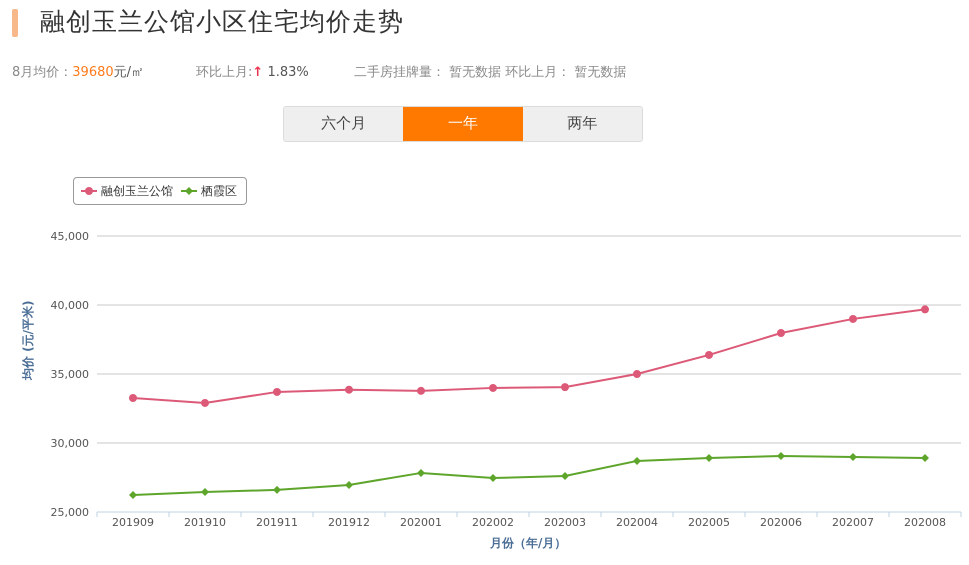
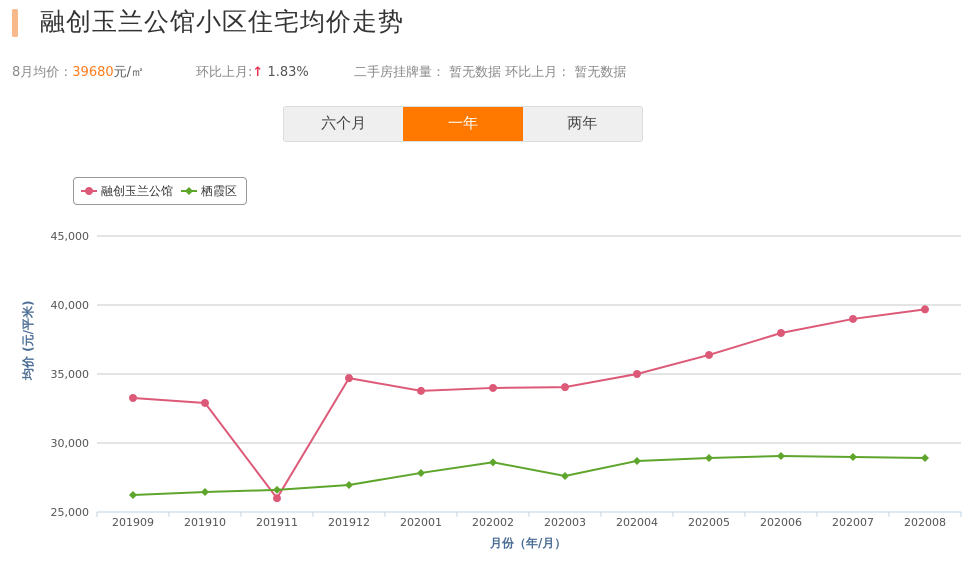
融创玉兰公馆/201911: 33700 -> 26000
融创玉兰公馆/201912: 33900 -> 34700
栖霞区/202002: 27500 -> 28600
